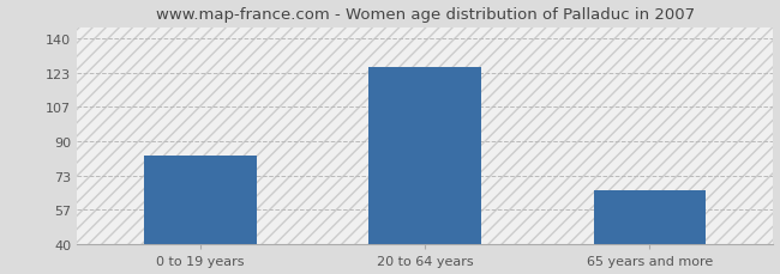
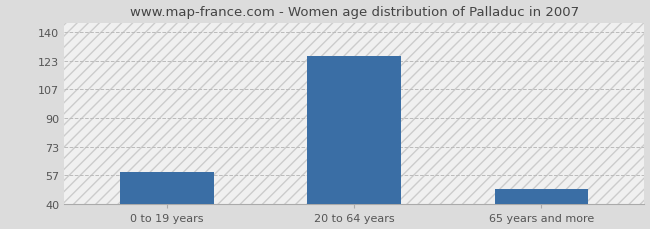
0 to 19 years: 83 -> 59
65 years and more: 66 -> 49
